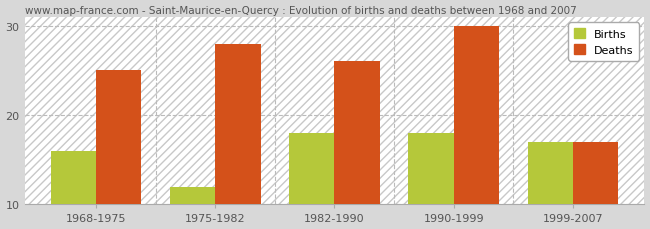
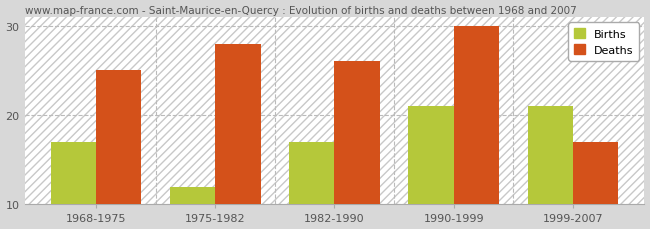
Births/1968-1975: 16 -> 17
Births/1982-1990: 18 -> 17
Births/1990-1999: 18 -> 21
Births/1999-2007: 17 -> 21
